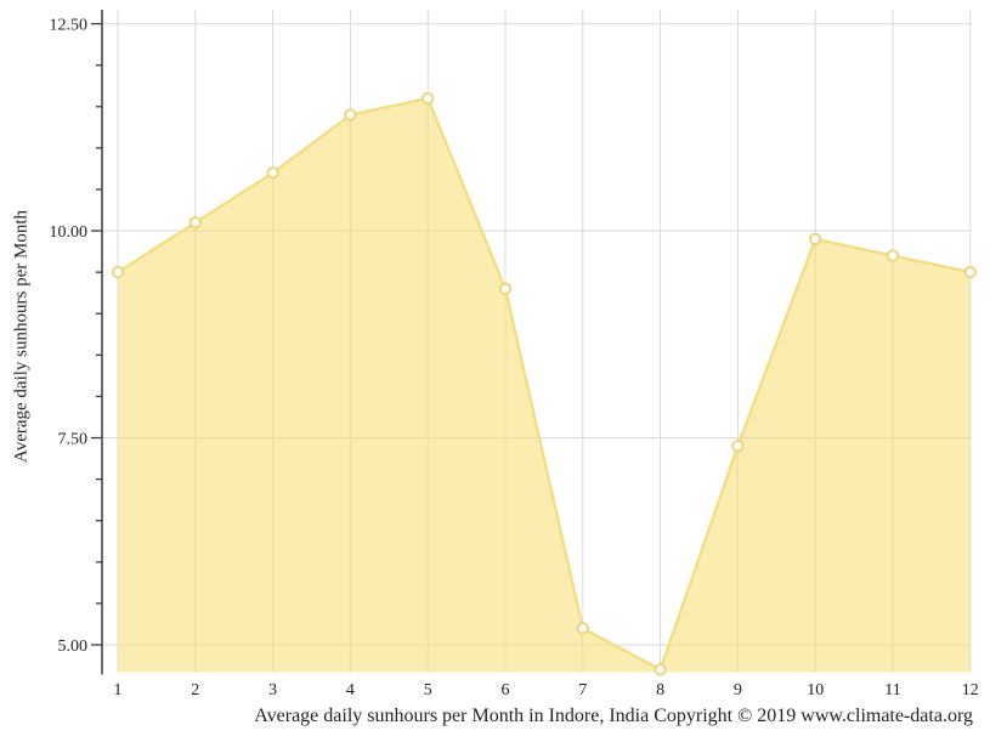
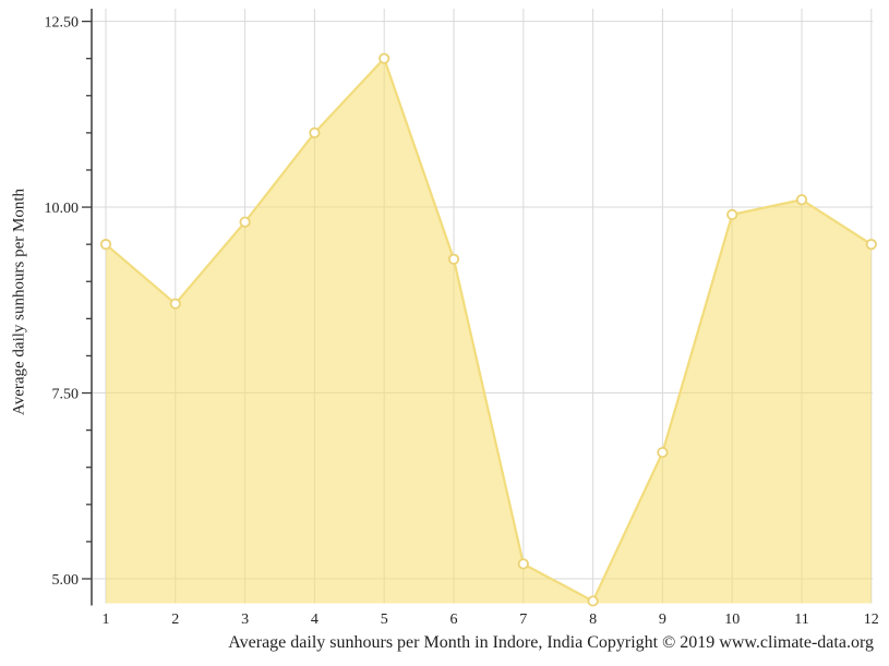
2: 10.1 -> 8.7
3: 10.7 -> 9.8
4: 11.4 -> 11.0
5: 11.6 -> 12.0
9: 7.4 -> 6.7
11: 9.7 -> 10.1
